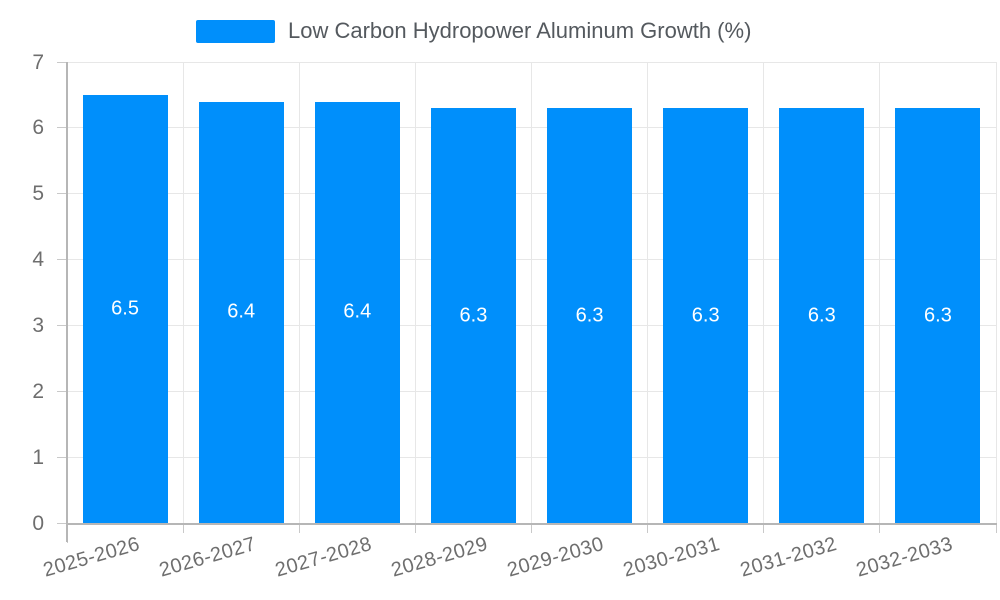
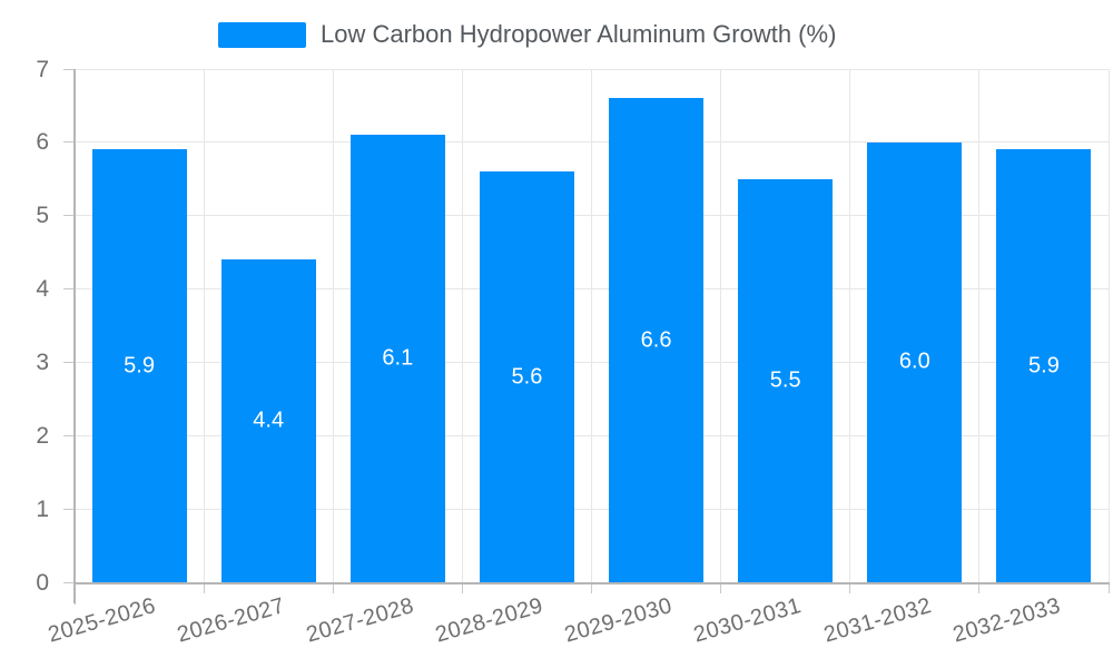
2025-2026: 6.5 -> 5.9
2026-2027: 6.4 -> 4.4
2027-2028: 6.4 -> 6.1
2028-2029: 6.3 -> 5.6
2029-2030: 6.3 -> 6.6
2030-2031: 6.3 -> 5.5
2031-2032: 6.3 -> 6.0
2032-2033: 6.3 -> 5.9
